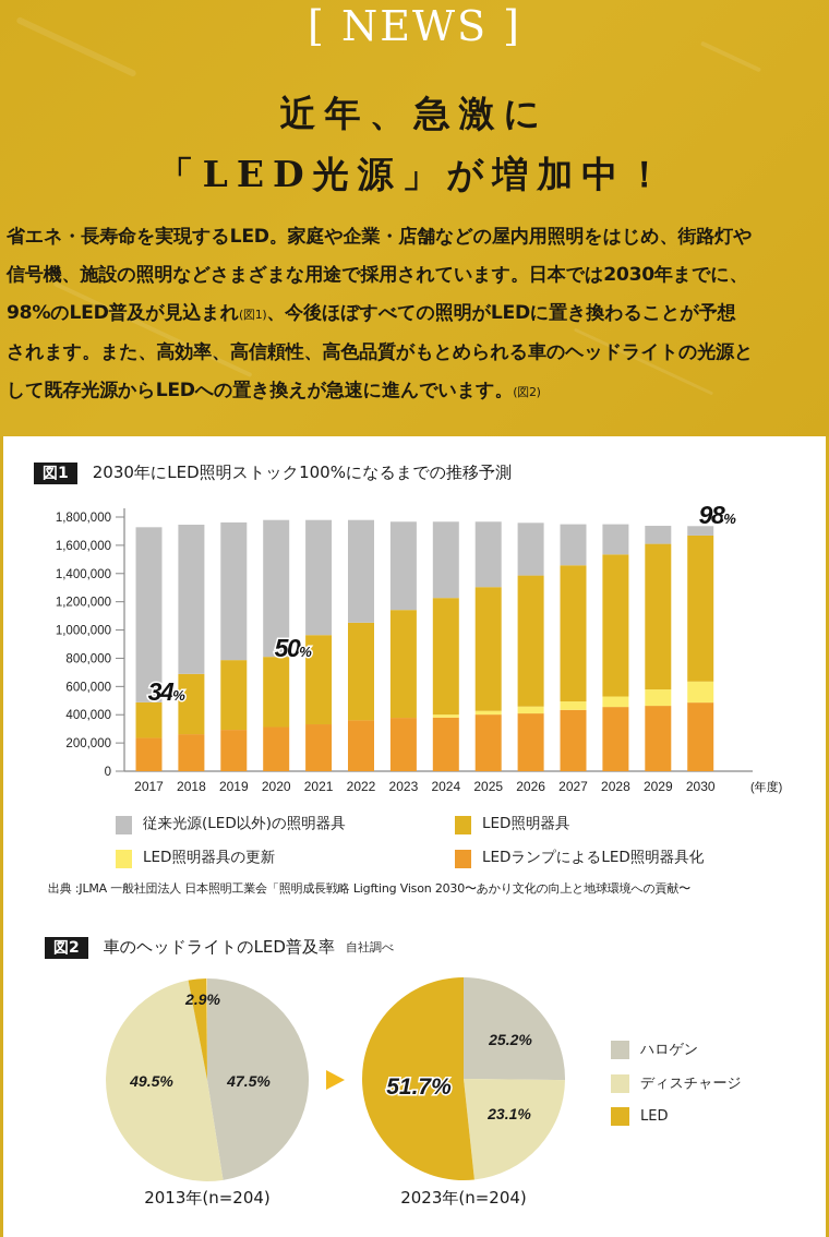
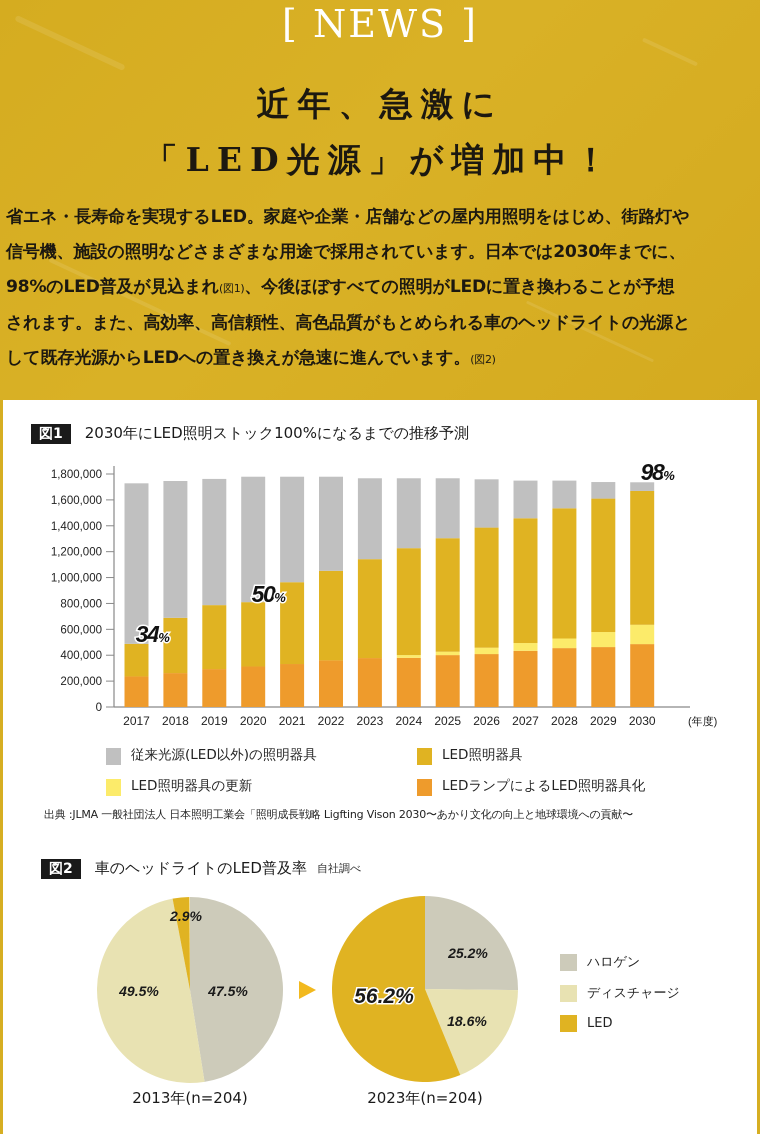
2023年(n=204)/ディスチャージ: 23.1% -> 18.6%
2023年(n=204)/LED: 51.7% -> 56.2%
